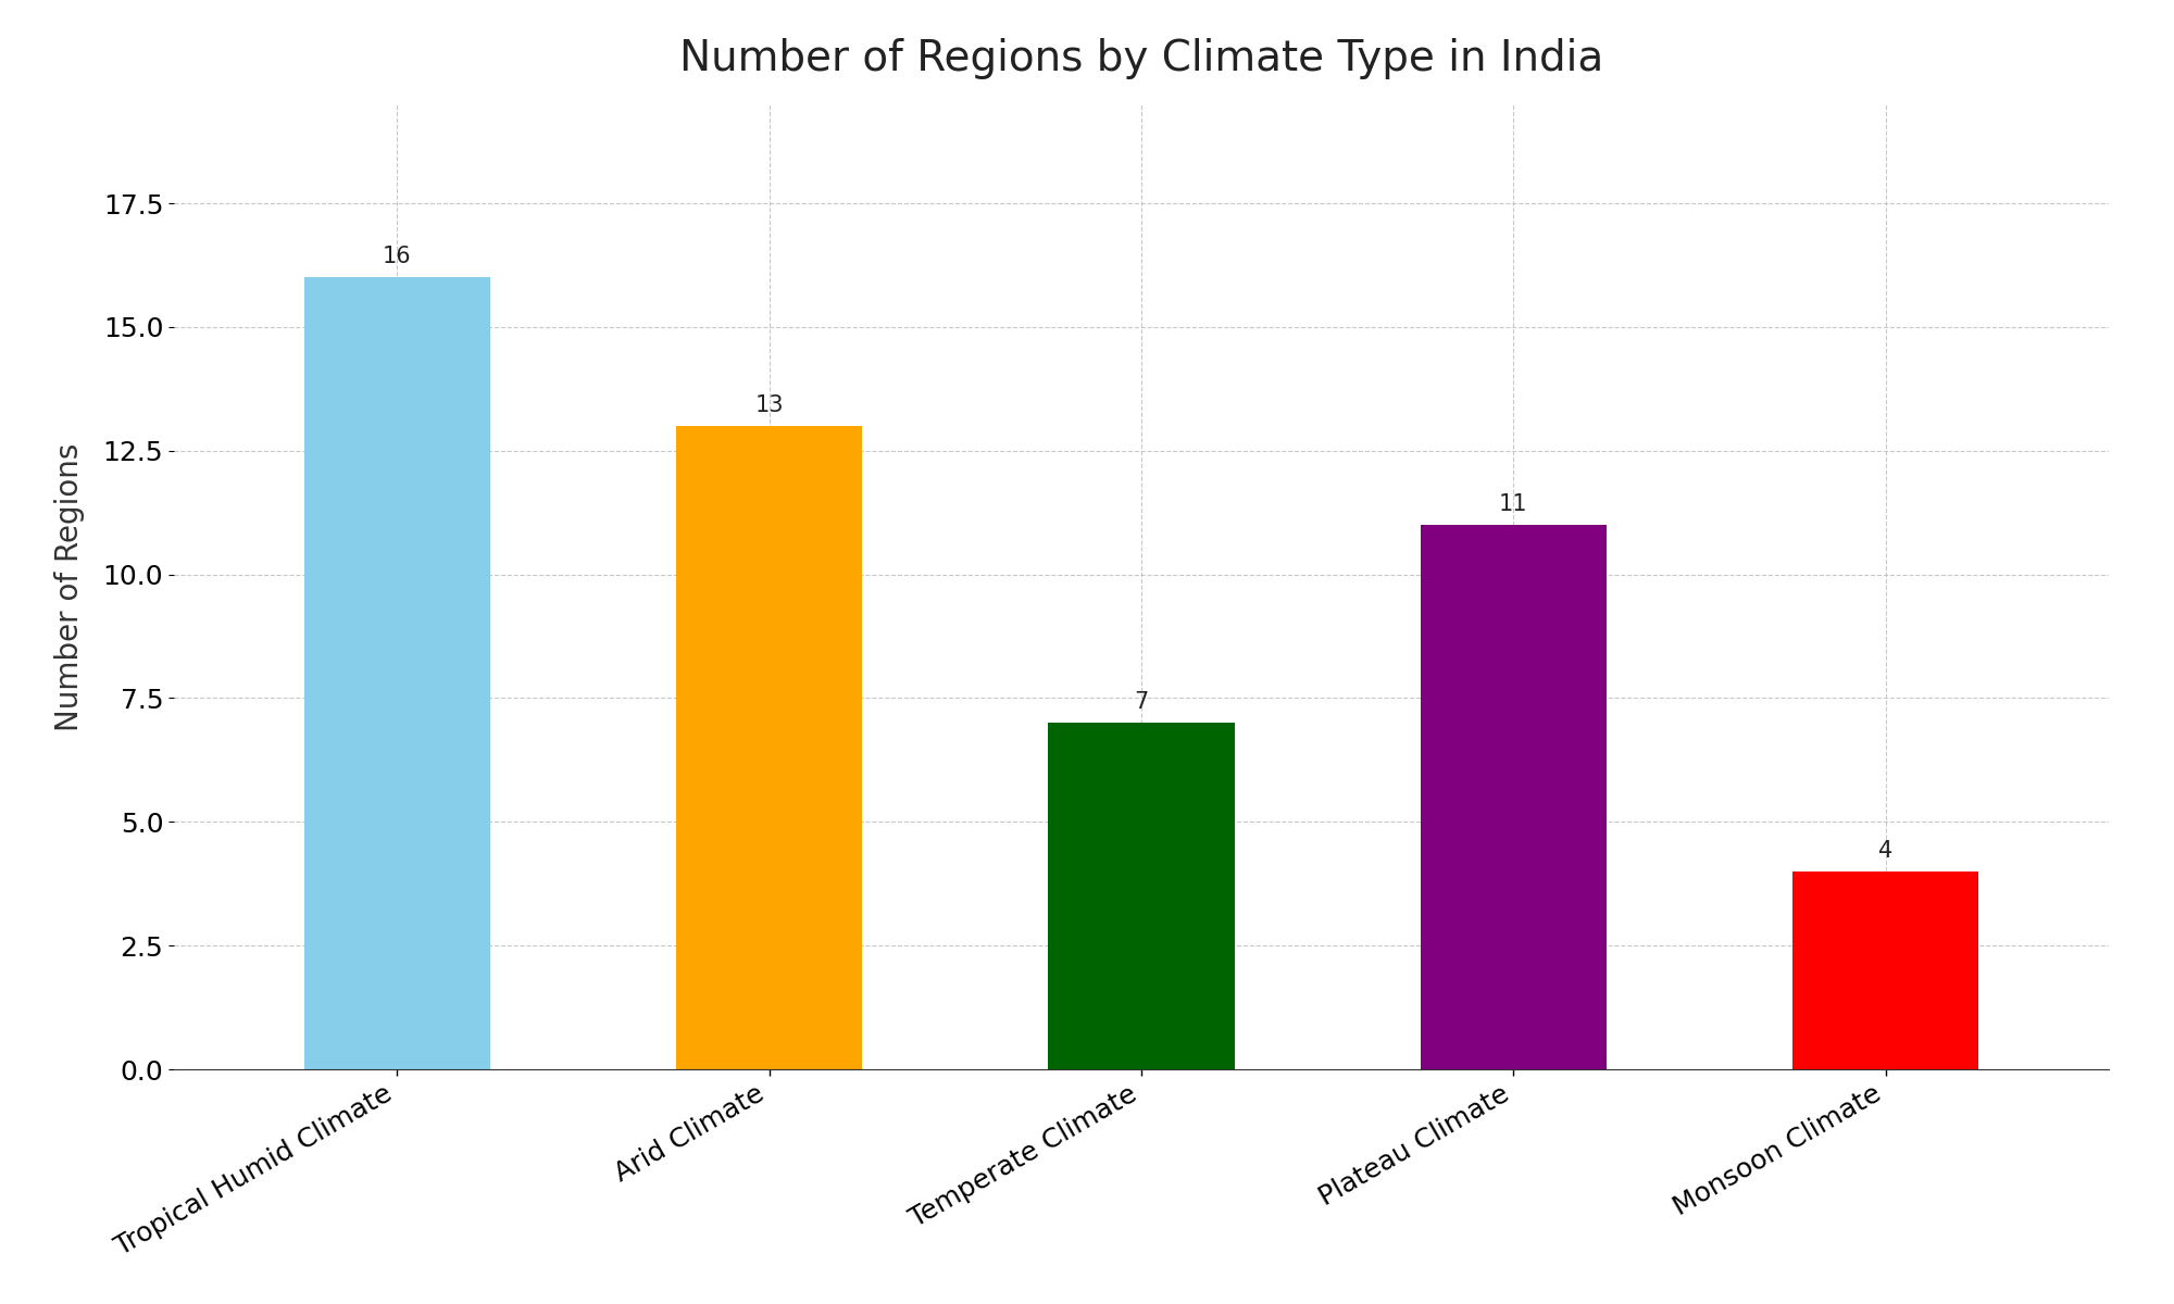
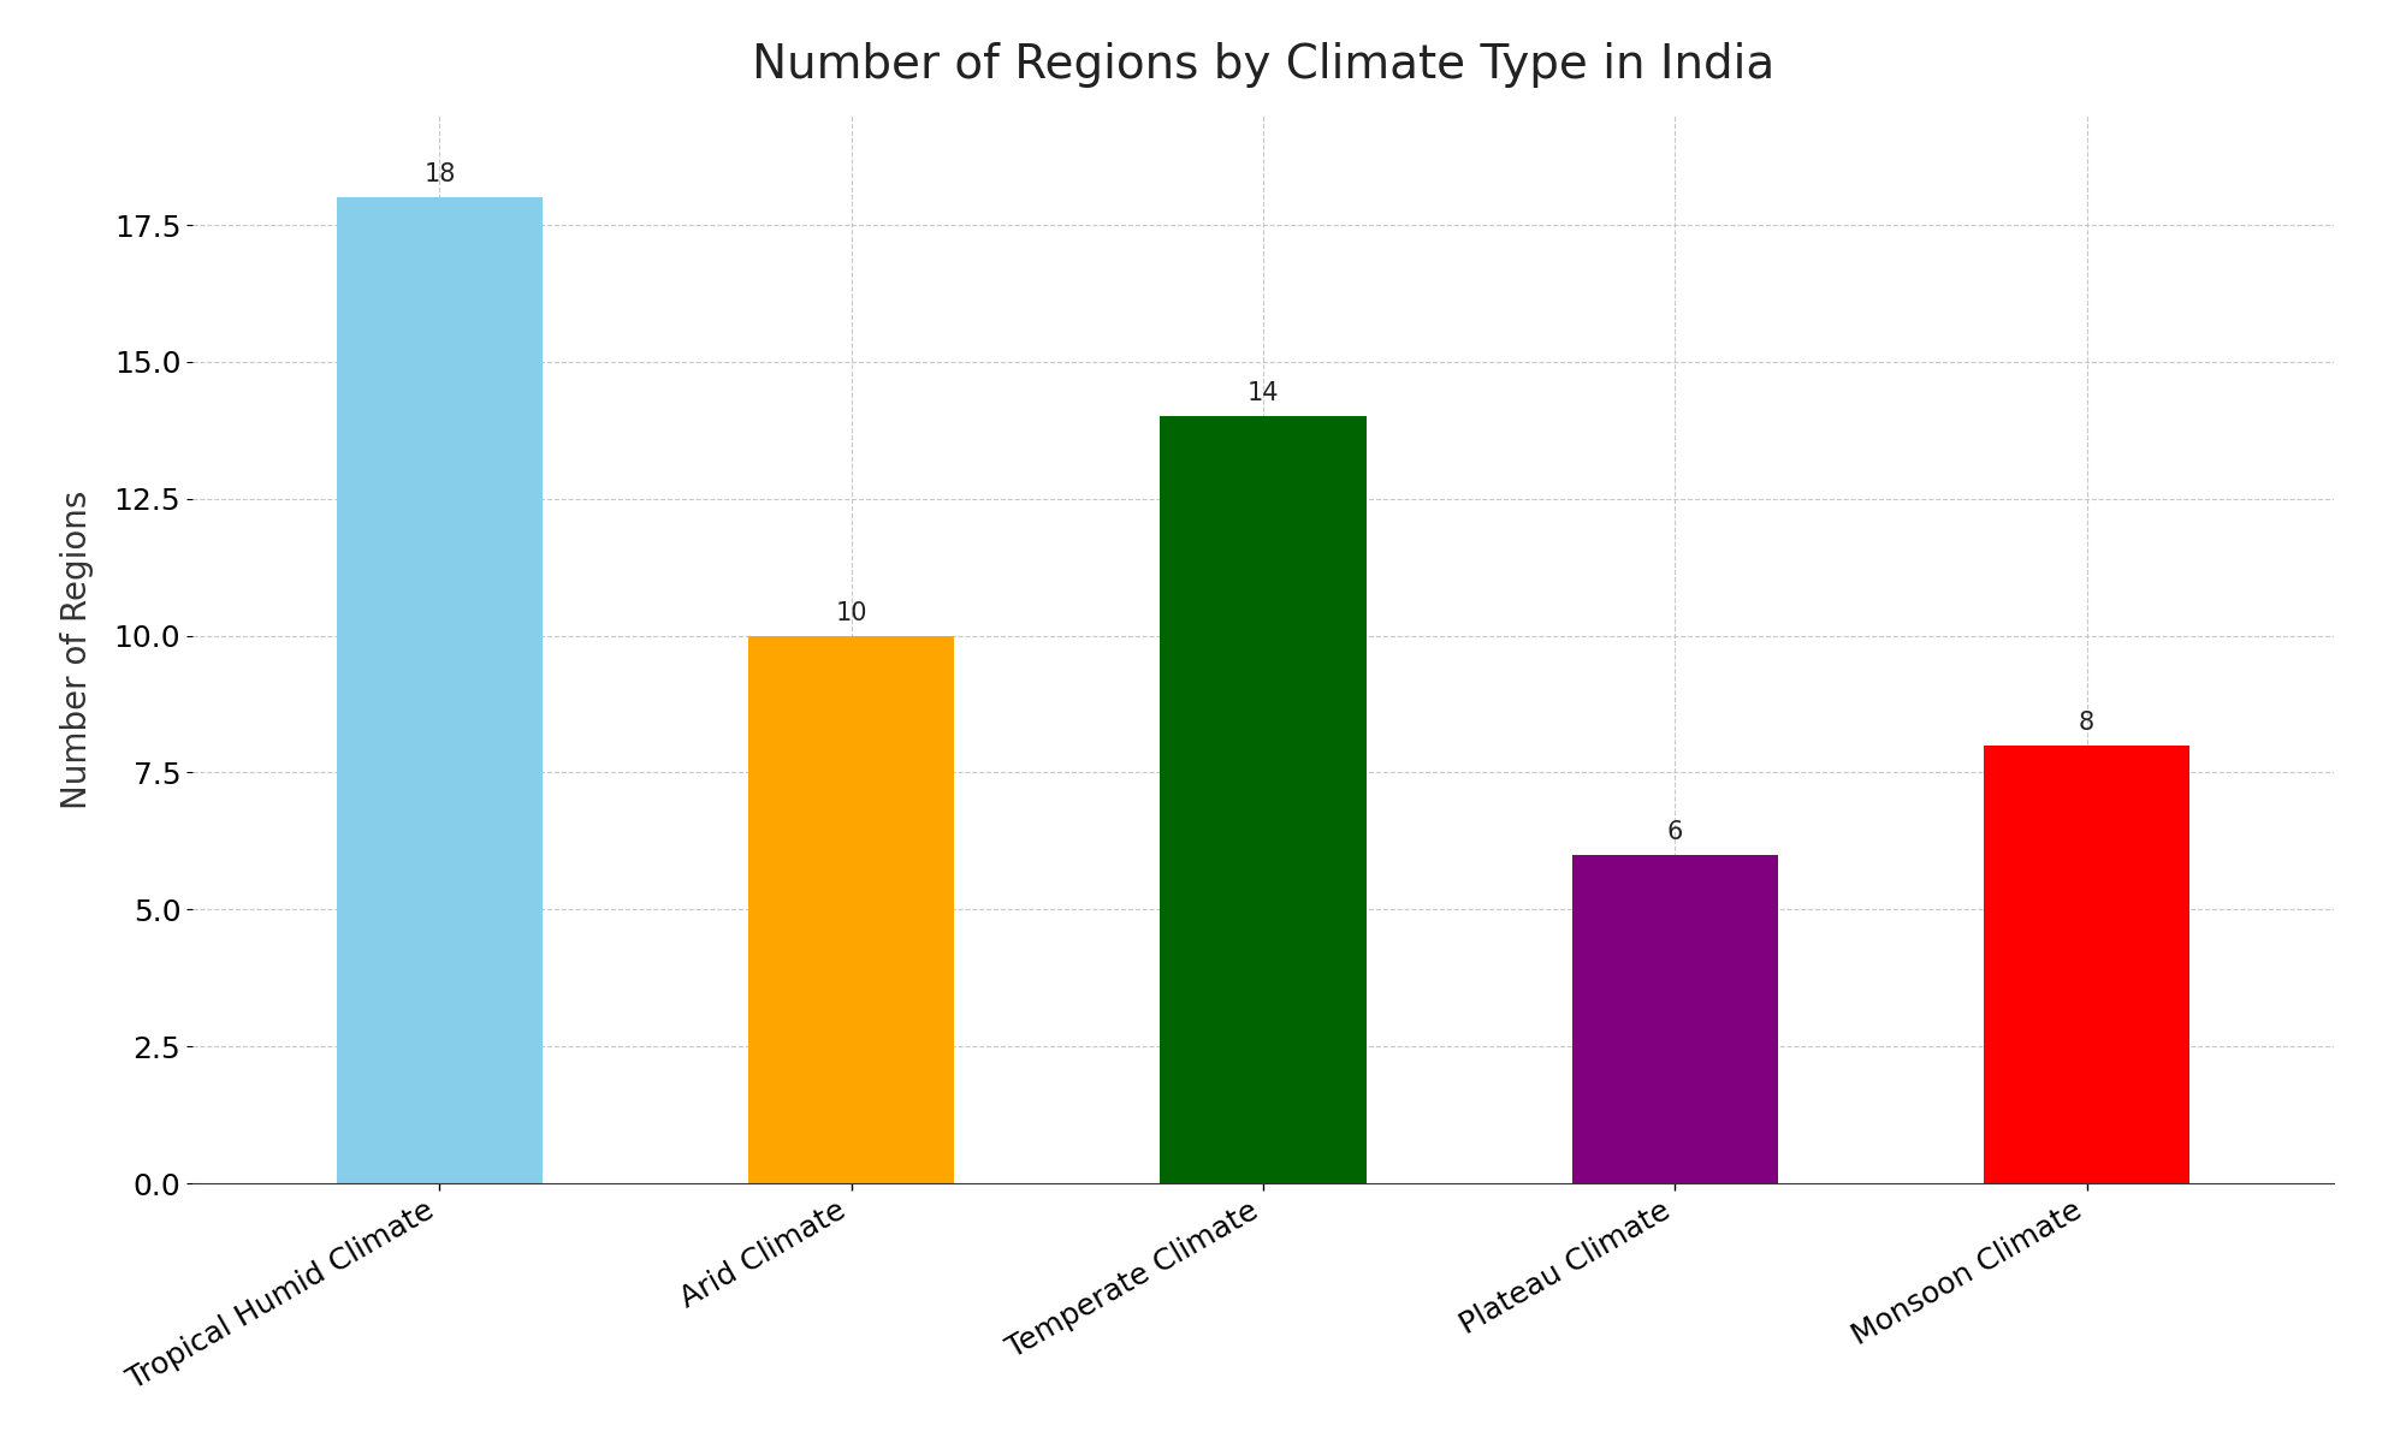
Tropical Humid Climate: 16 -> 18
Arid Climate: 13 -> 10
Temperate Climate: 7 -> 14
Plateau Climate: 11 -> 6
Monsoon Climate: 4 -> 8
